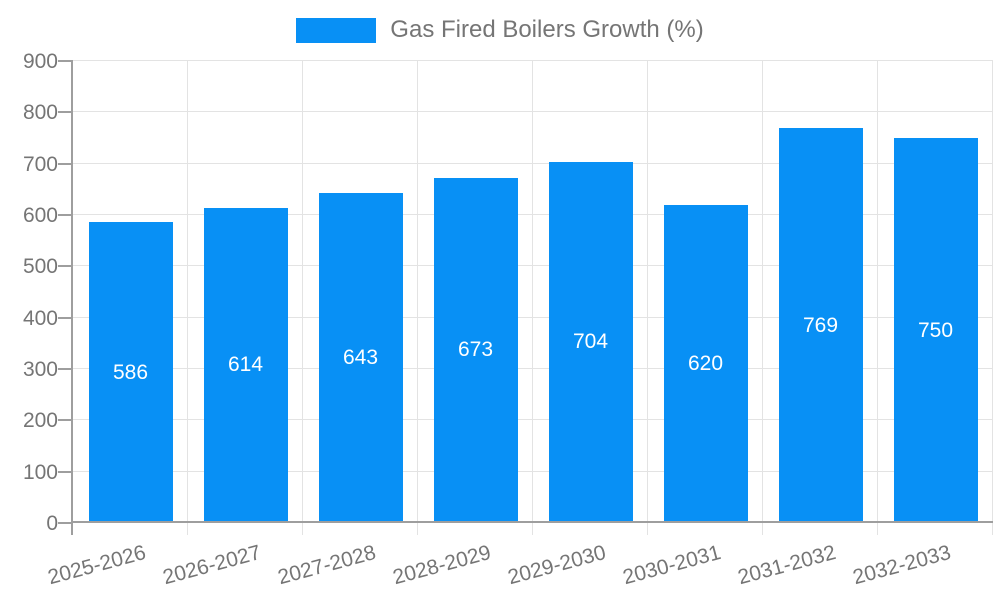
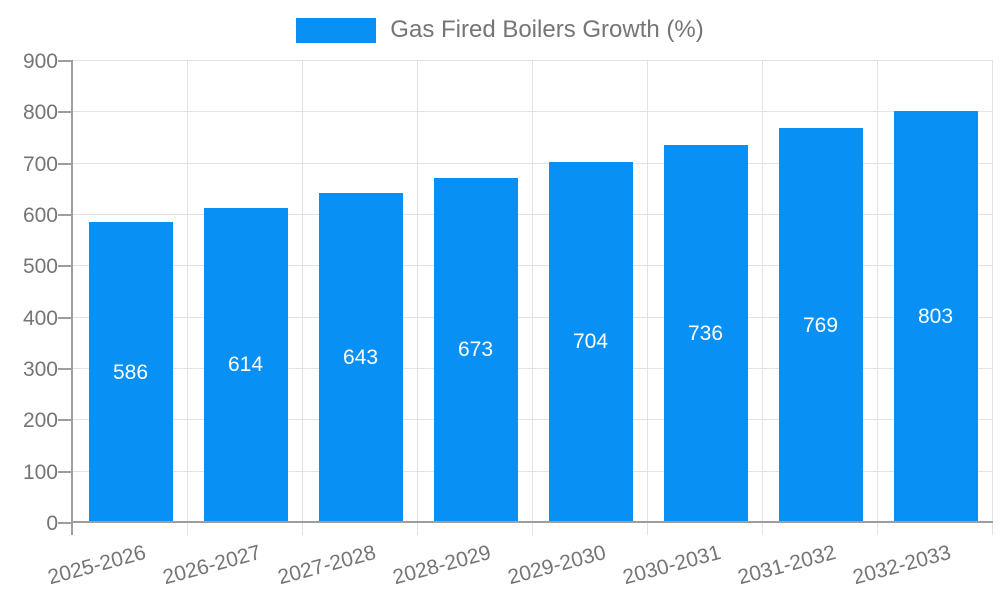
2030-2031: 620 -> 736
2032-2033: 750 -> 803
